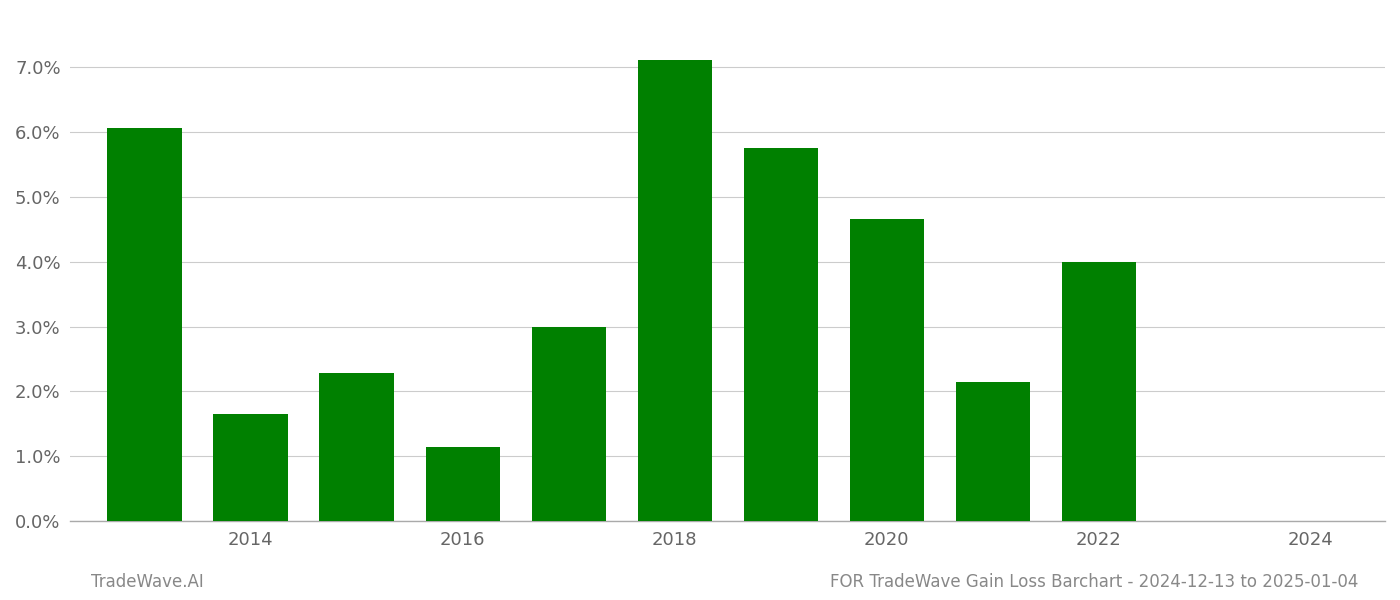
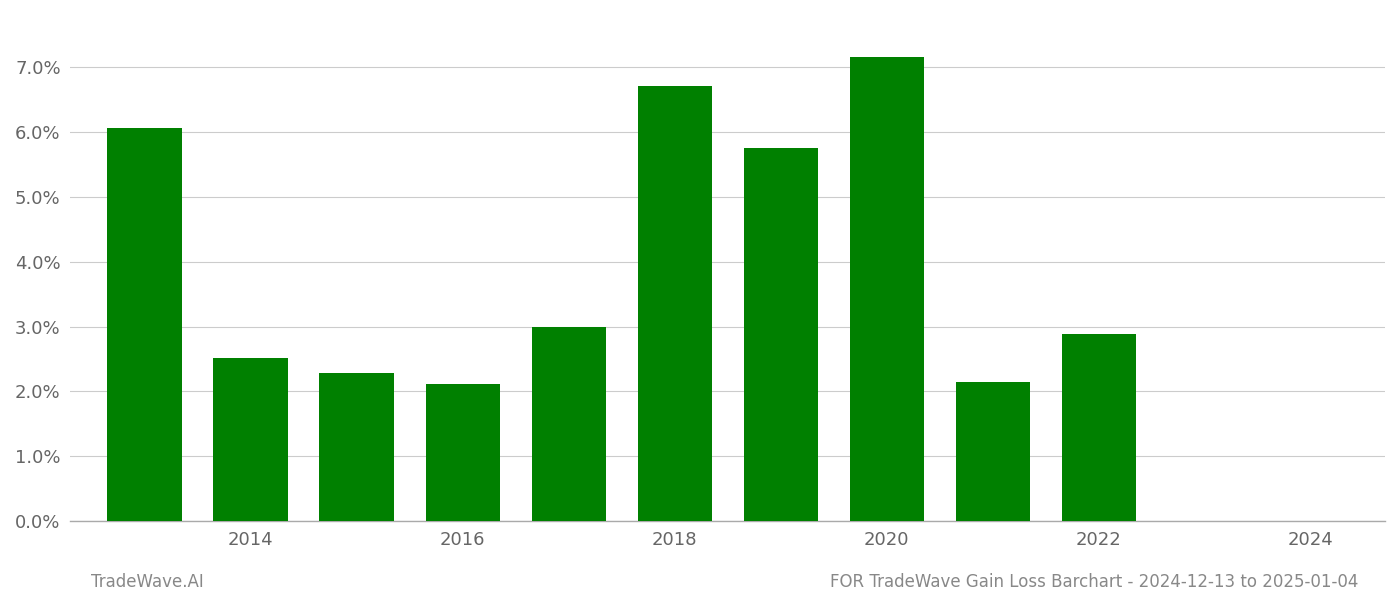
2014: 1.65% -> 2.52%
2016: 1.15% -> 2.12%
2018: 7.10% -> 6.70%
2020: 4.65% -> 7.16%
2022: 4.00% -> 2.88%
